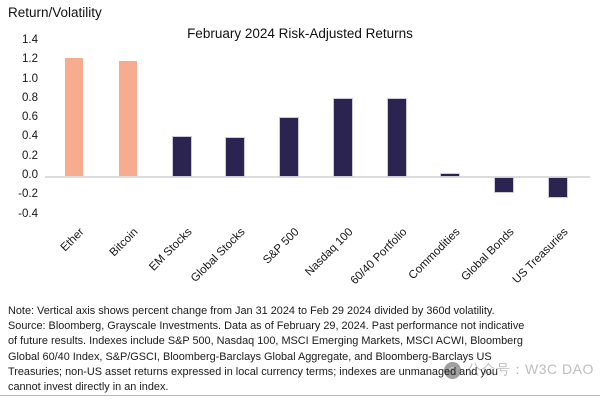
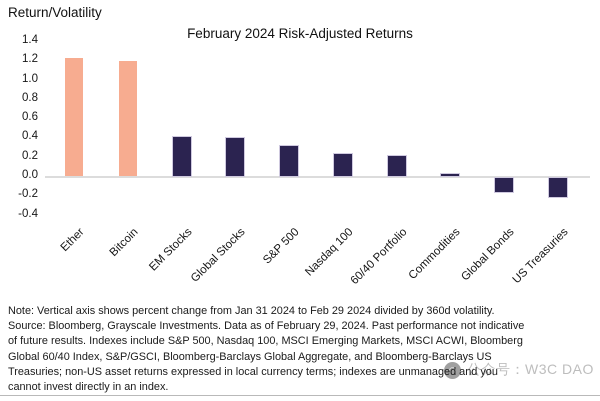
S&P 500: 0.6 -> 0.3
Nasdaq 100: 0.8 -> 0.2
60/40 Portfolio: 0.8 -> 0.2
